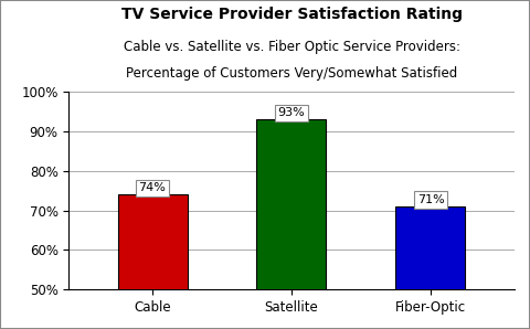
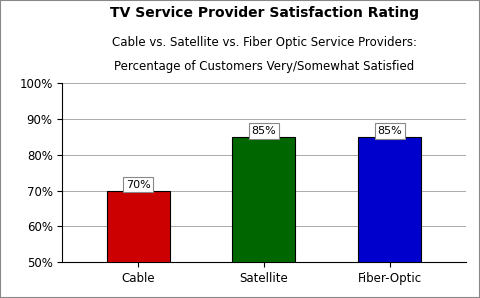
Cable: 74% -> 70%
Satellite: 93% -> 85%
Fiber-Optic: 71% -> 85%
